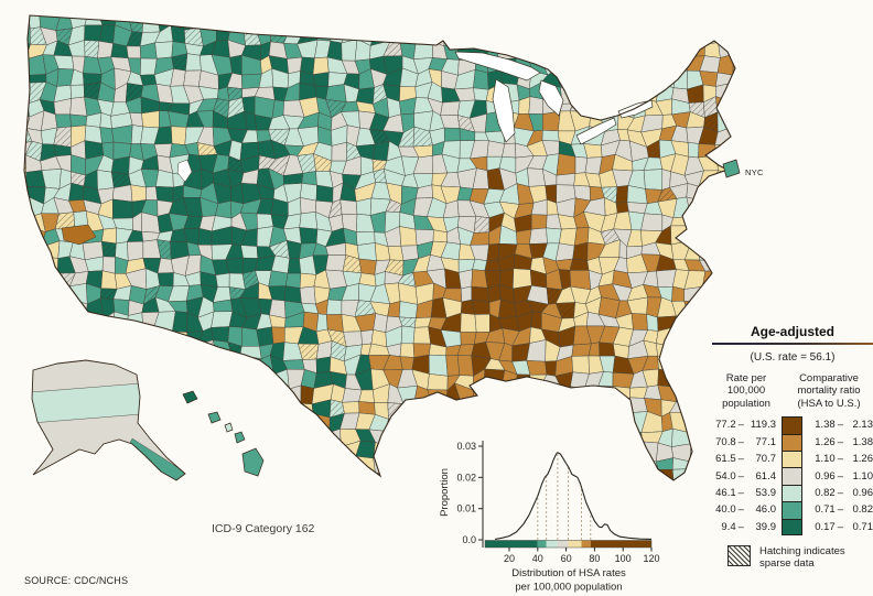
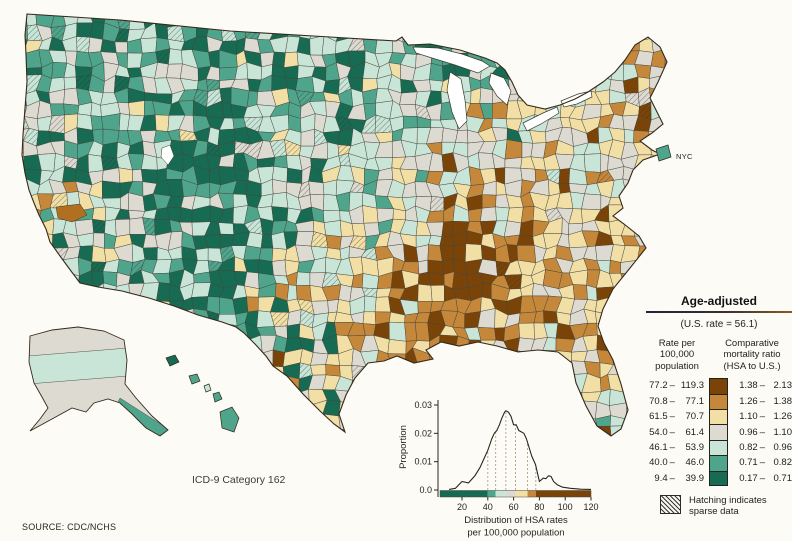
20: 0.001 -> 0.003
60: 0.025 -> 0.023
80: 0.006 -> 0.003
